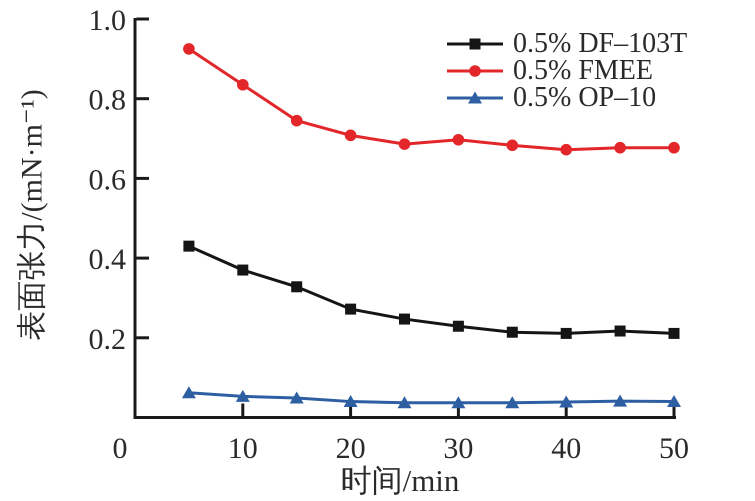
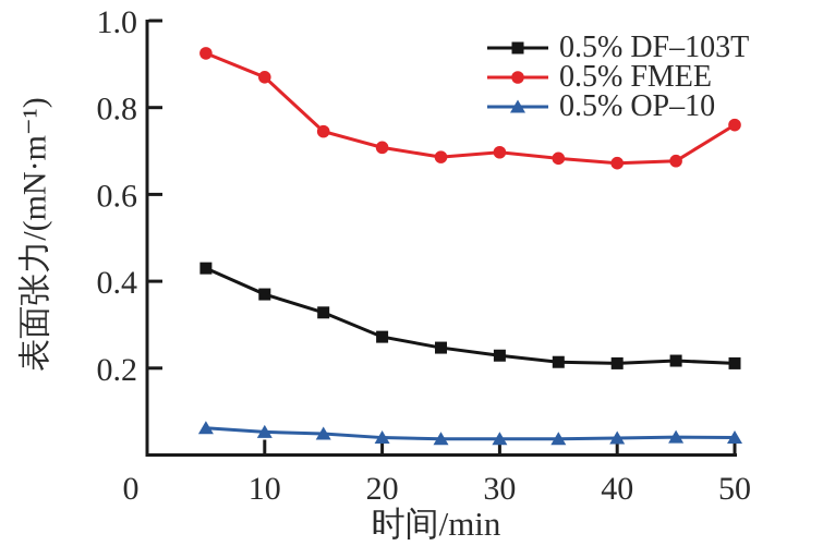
0.5% FMEE/10: 0.83 -> 0.87
0.5% FMEE/50: 0.68 -> 0.76
